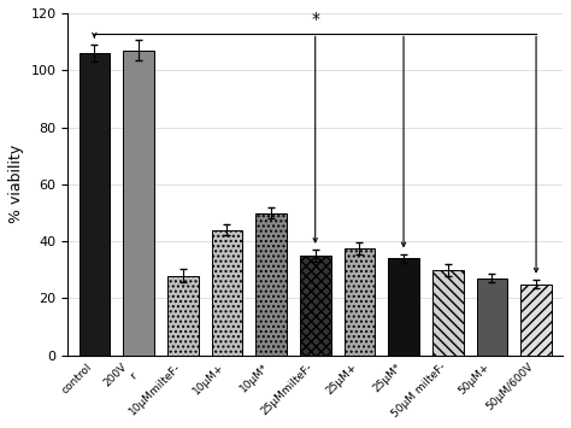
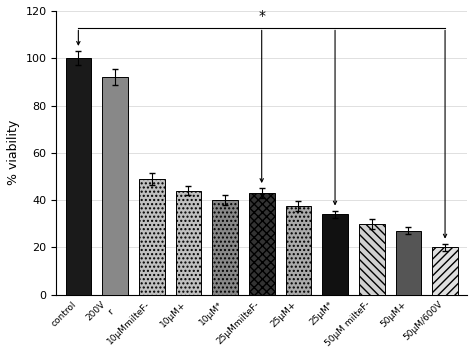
control: 106.0 -> 100.0
200V r: 107.0 -> 92.0
10μMmilteF-: 28.0 -> 49.0
10μM*: 50.0 -> 40.0
25μMmilteF-: 35.0 -> 43.0
50μM/600V: 25.0 -> 20.0
